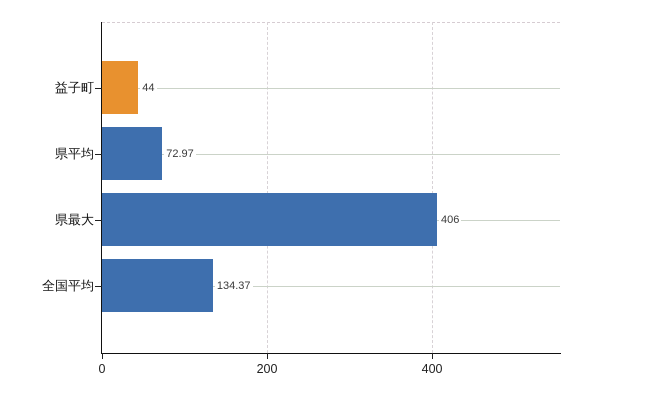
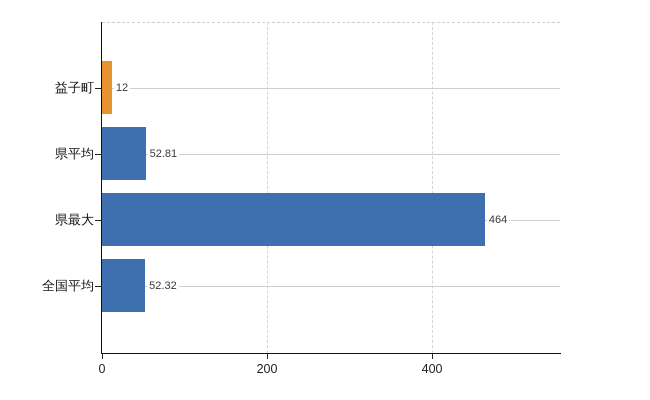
益子町: 44 -> 12
県平均: 72.97 -> 52.81
県最大: 406 -> 464
全国平均: 134.37 -> 52.32
